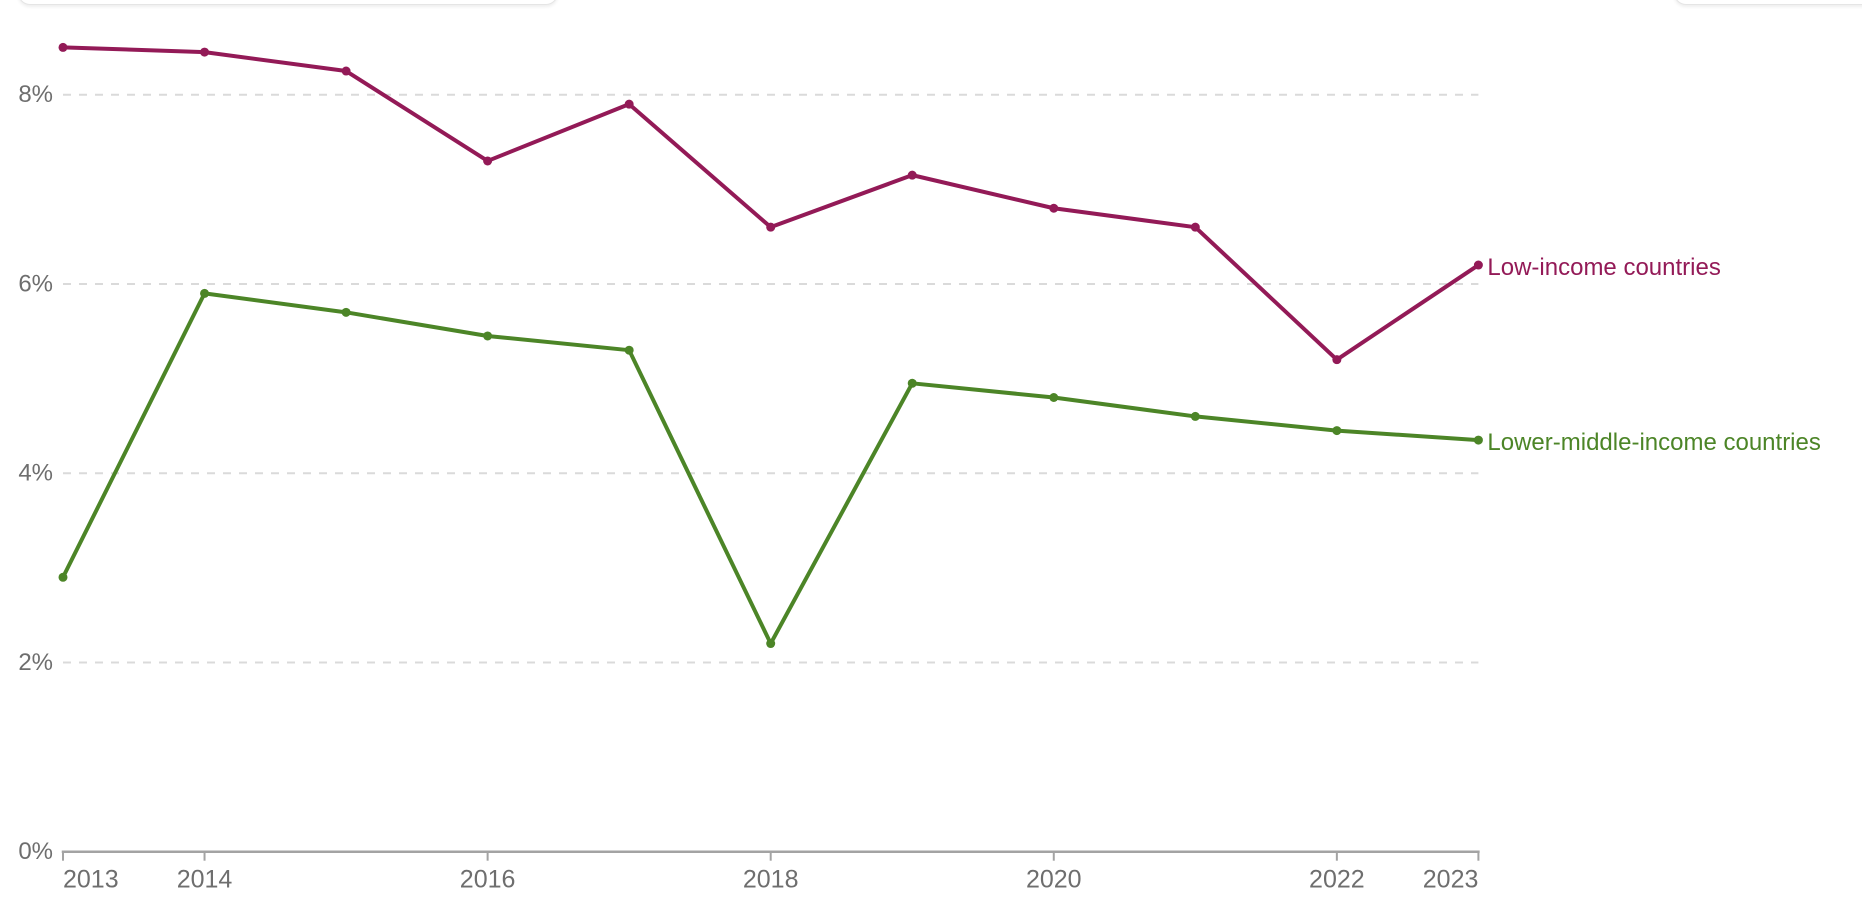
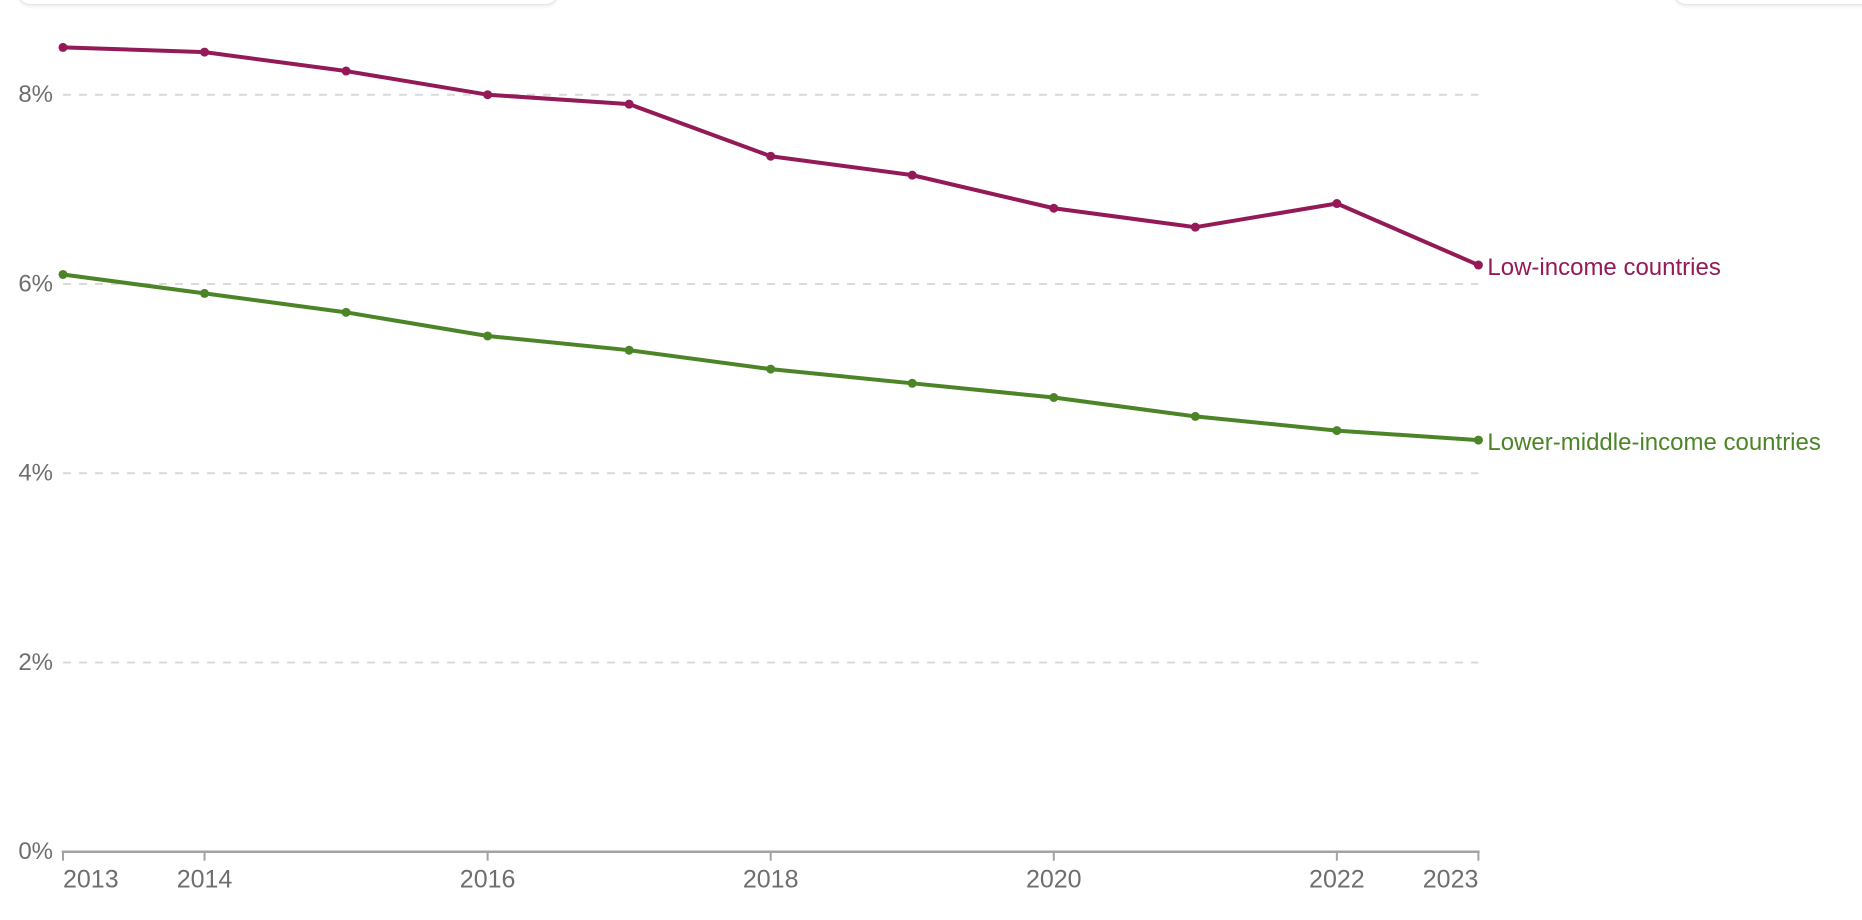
Lower-middle-income countries/2013: 2.9% -> 6.1%
Low-income countries/2016: 7.3% -> 8.0%
Low-income countries/2018: 6.6% -> 7.3%
Lower-middle-income countries/2018: 2.2% -> 5.1%
Low-income countries/2022: 5.2% -> 6.8%
